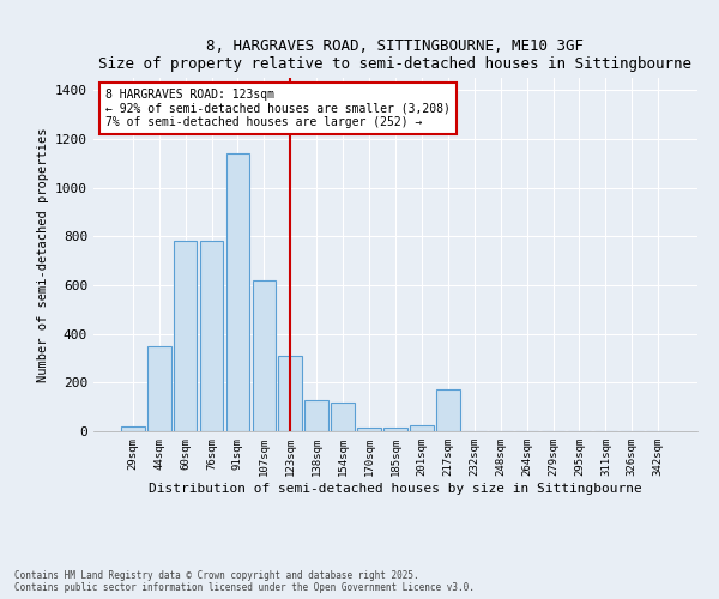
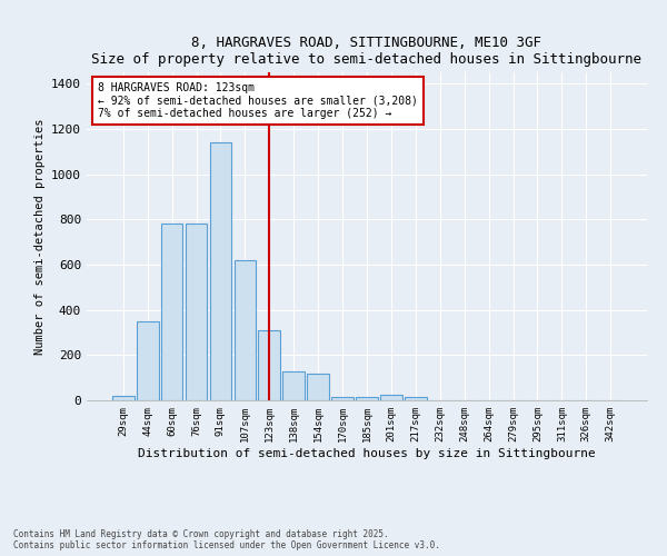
217sqm: 170 -> 15
